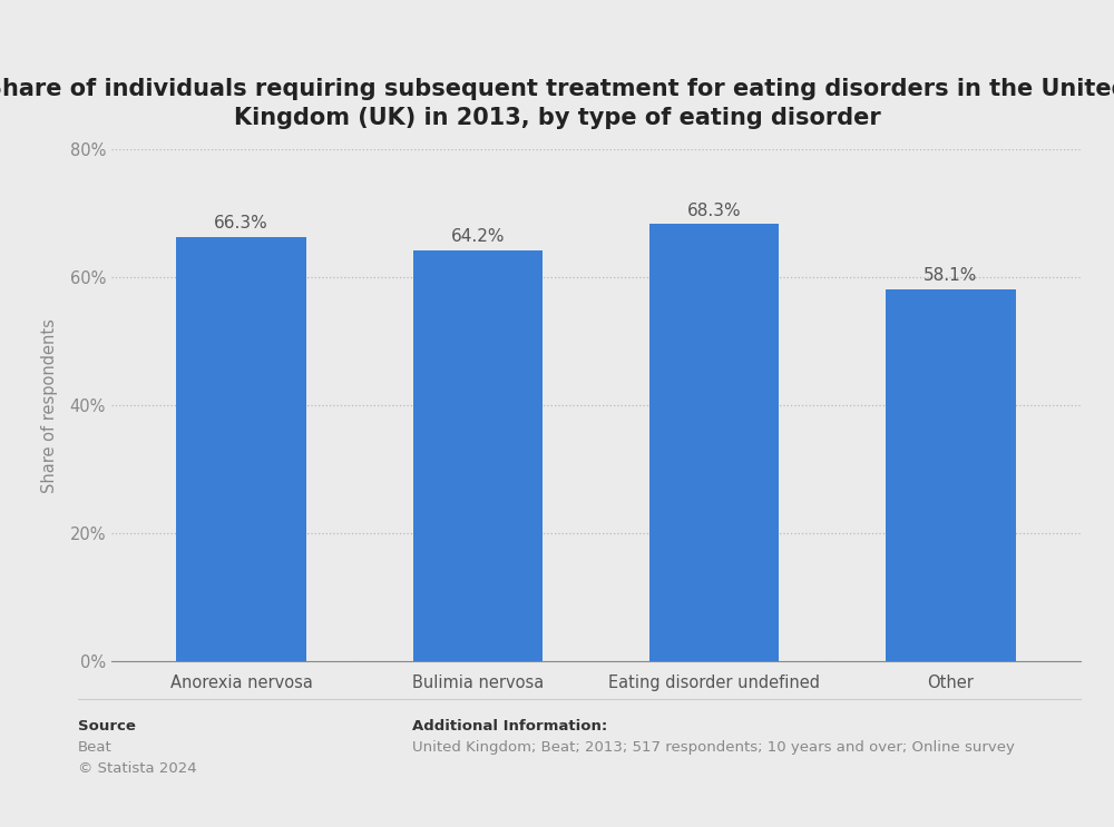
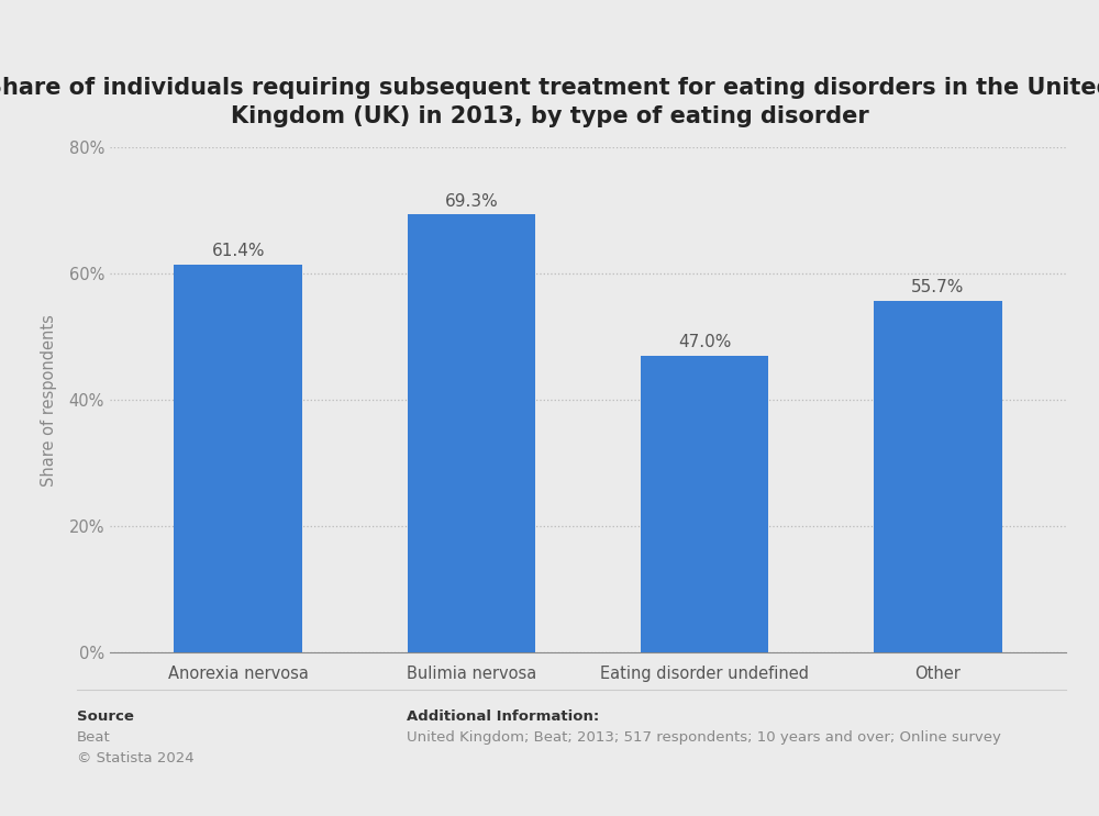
Anorexia nervosa: 66.3% -> 61.4%
Bulimia nervosa: 64.2% -> 69.3%
Eating disorder undefined: 68.3% -> 47.0%
Other: 58.1% -> 55.7%
